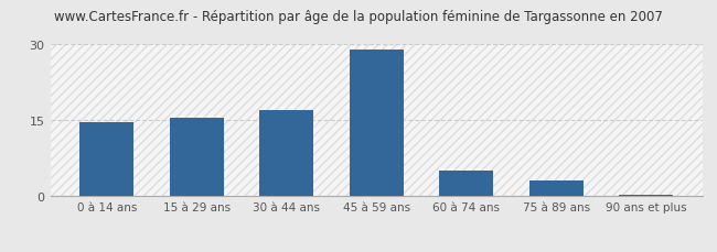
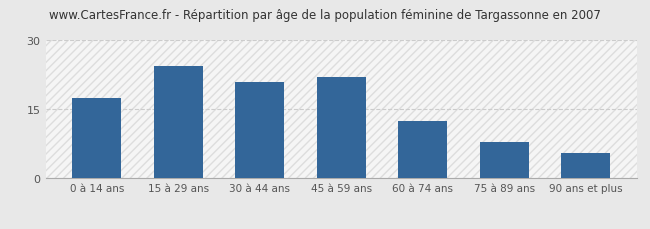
0 à 14 ans: 14.7 -> 17.5
15 à 29 ans: 15.5 -> 24.5
30 à 44 ans: 17.0 -> 21.0
45 à 59 ans: 29.0 -> 22.0
60 à 74 ans: 5.0 -> 12.5
75 à 89 ans: 3.2 -> 8.0
90 ans et plus: 0.2 -> 5.5
